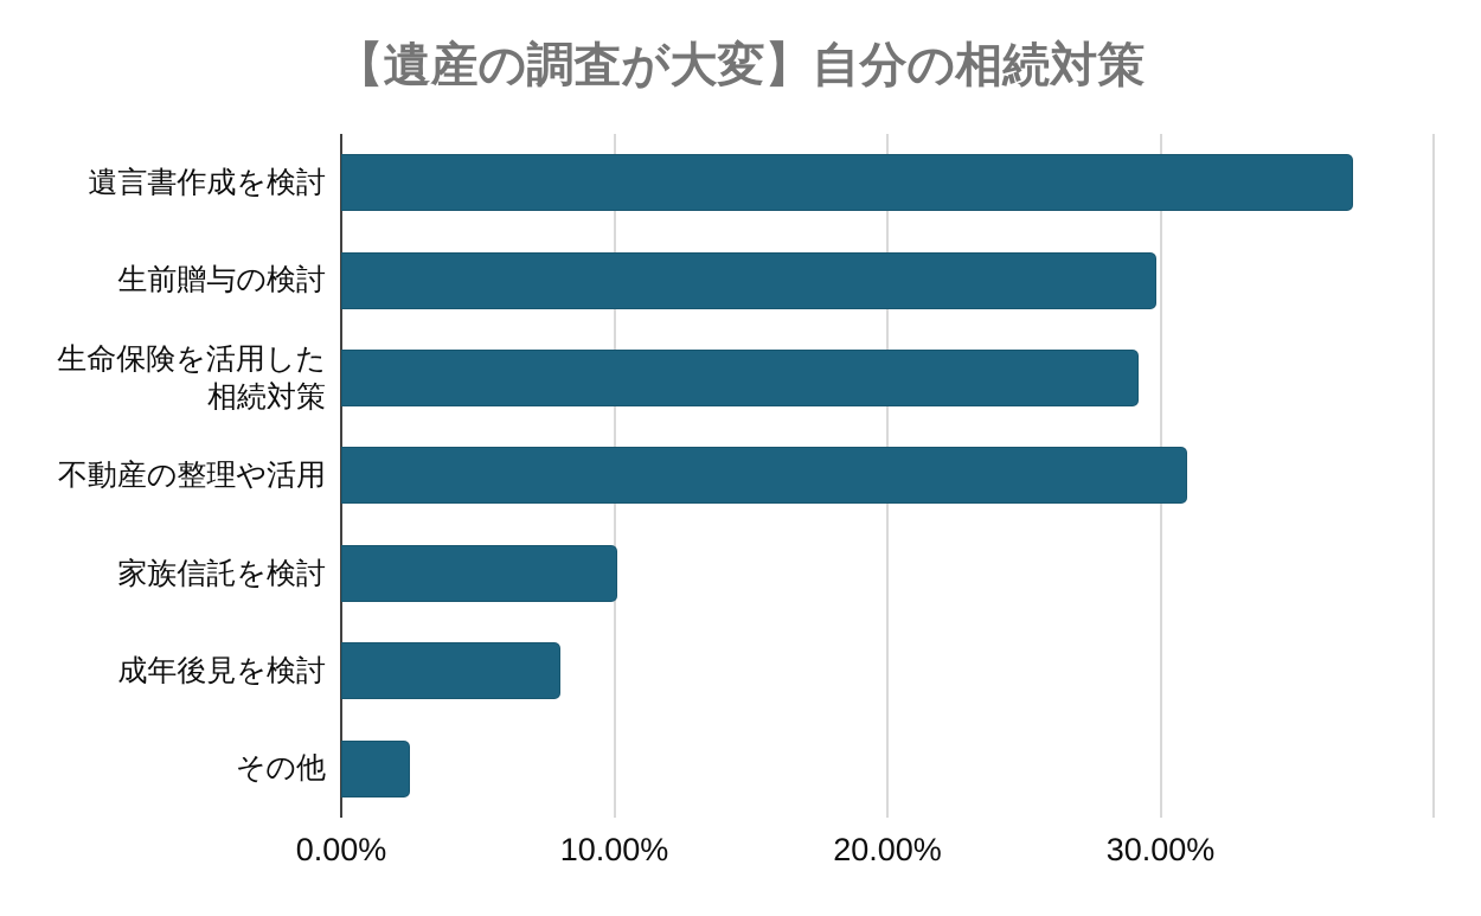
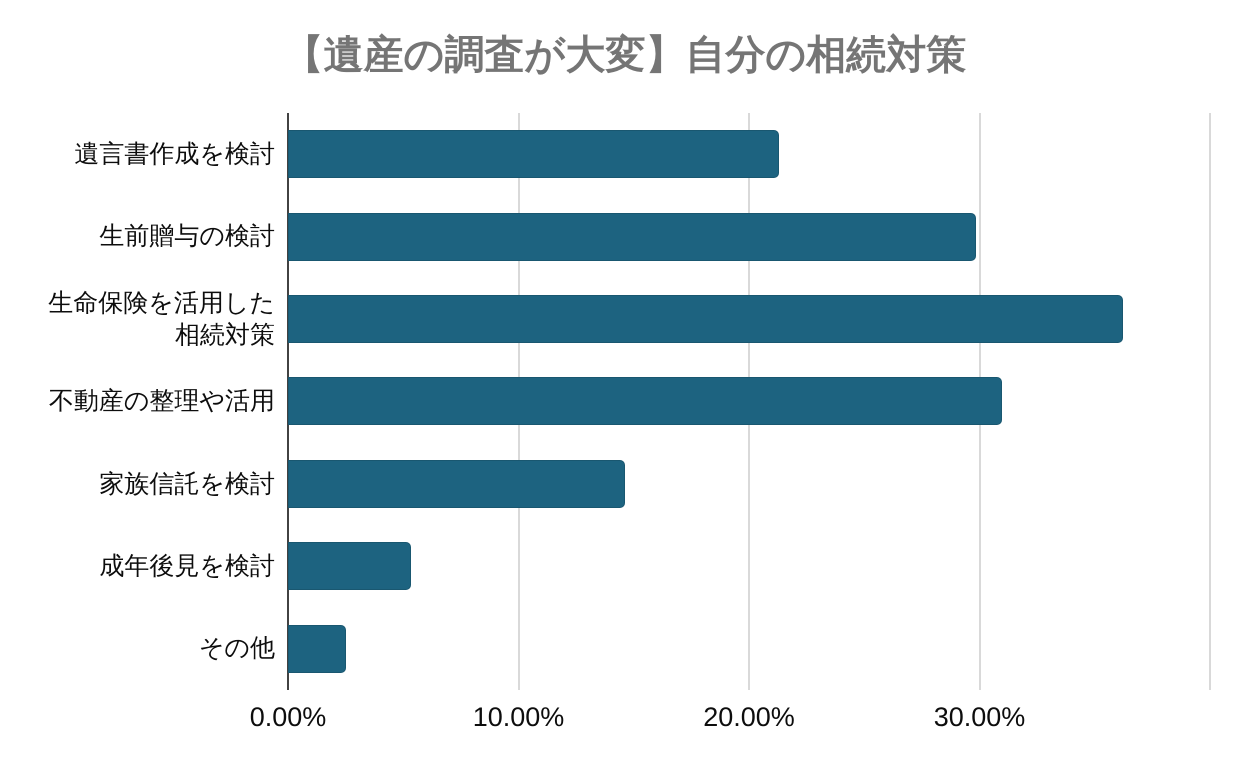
遺言書作成を検討: 35.5% -> 20.4%
生命保険を活用した 相続対策: 28.0% -> 34.7%
家族信託を検討: 9.7% -> 14.0%
成年後見を検討: 7.7% -> 5.1%
